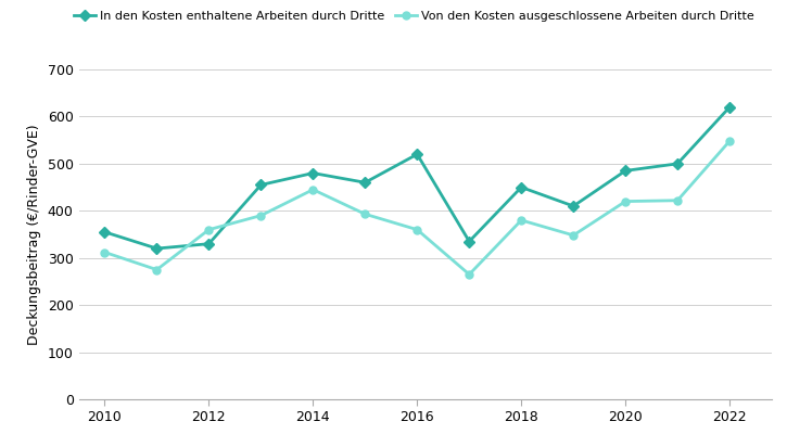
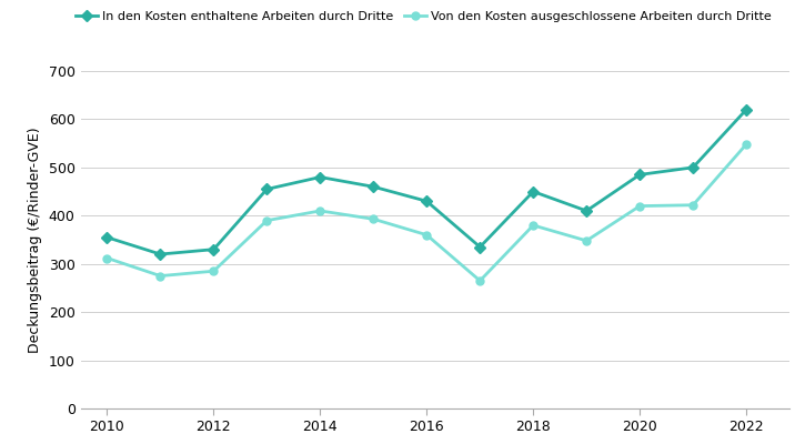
Von den Kosten ausgeschlossene Arbeiten durch Dritte/2012: 360 -> 285
Von den Kosten ausgeschlossene Arbeiten durch Dritte/2014: 445 -> 410
In den Kosten enthaltene Arbeiten durch Dritte/2016: 520 -> 430
